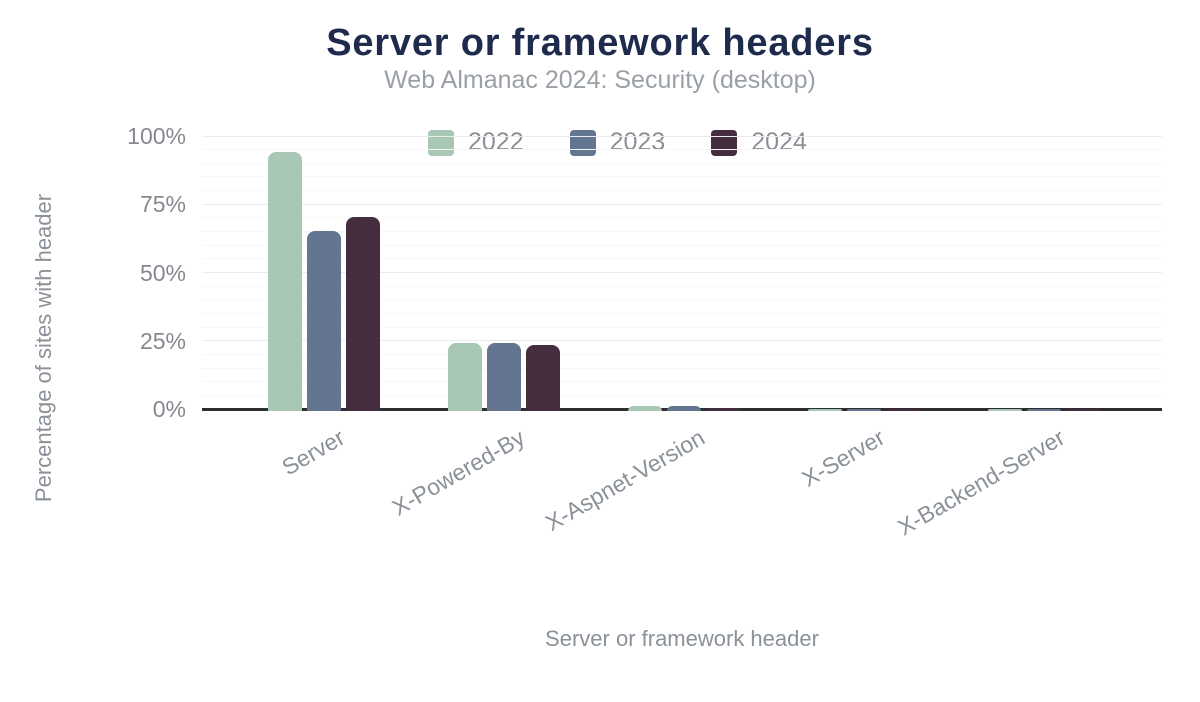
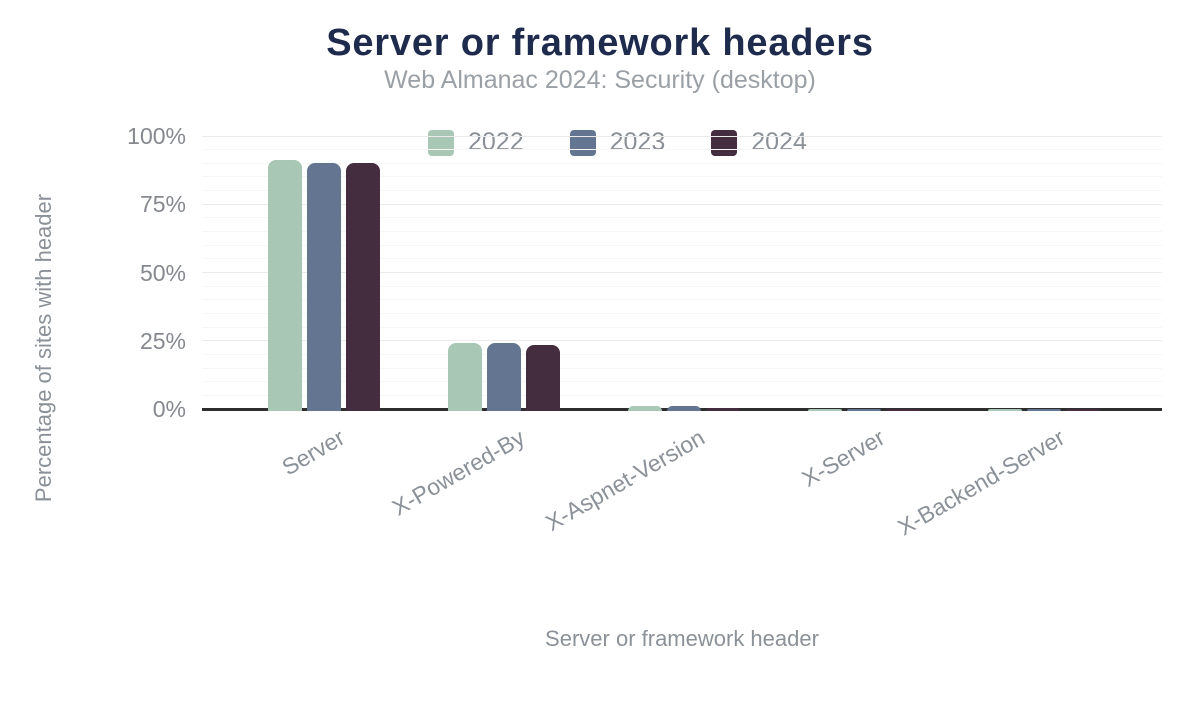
2022/Server: 95% -> 92%
2023/Server: 66% -> 91%
2024/Server: 71% -> 91%
